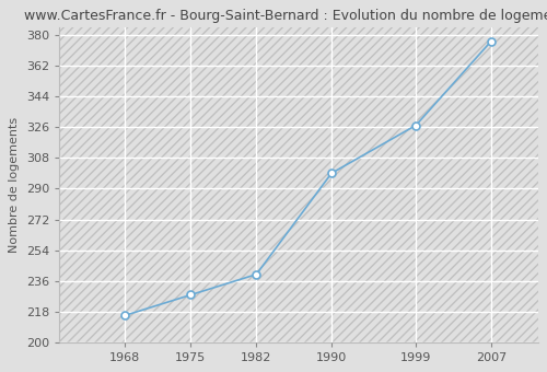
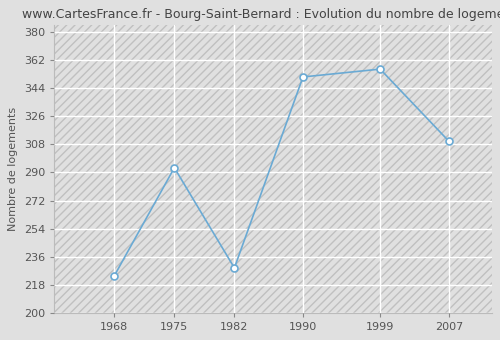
1968: 216 -> 224
1975: 228 -> 293
1982: 240 -> 229
1990: 299 -> 351
1999: 327 -> 356
2007: 376 -> 310
